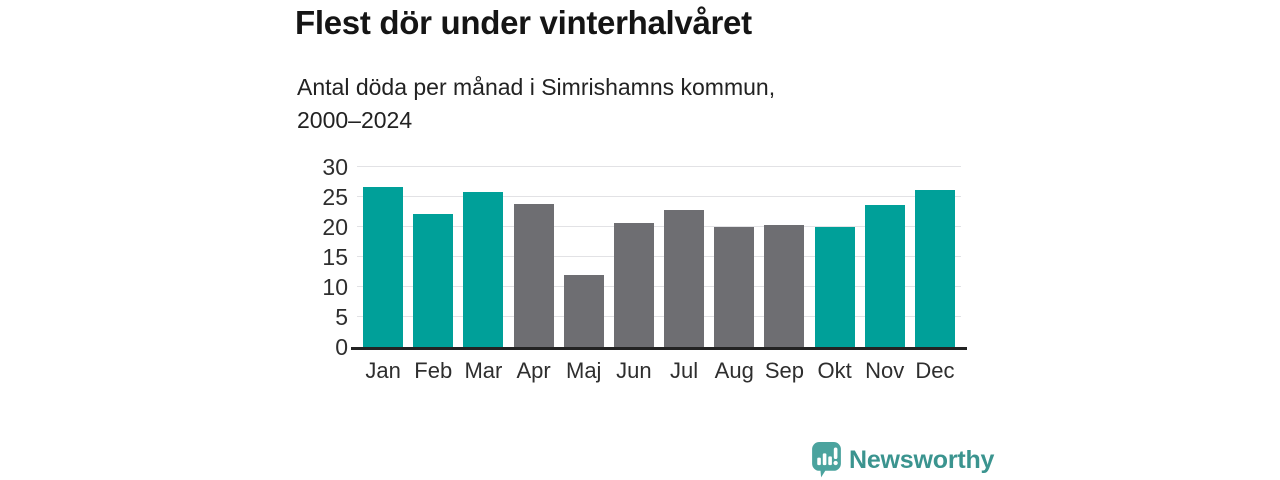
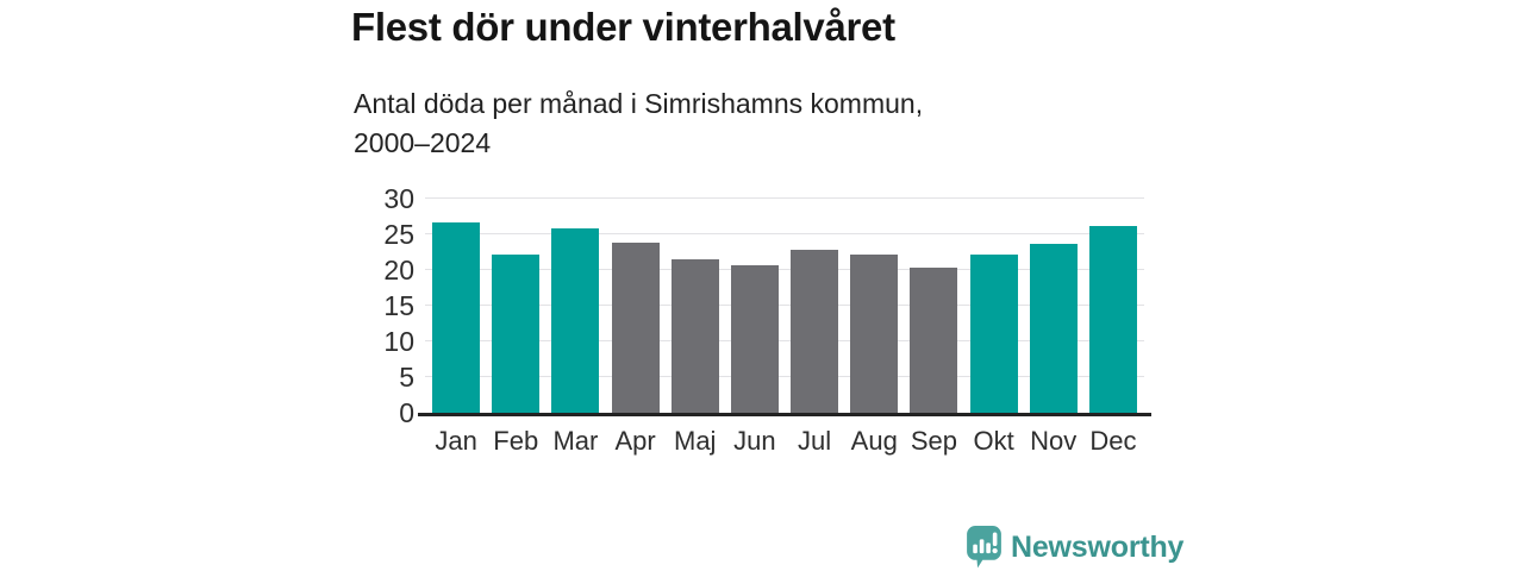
Maj: 12 -> 22
Aug: 20 -> 22
Okt: 20 -> 22
